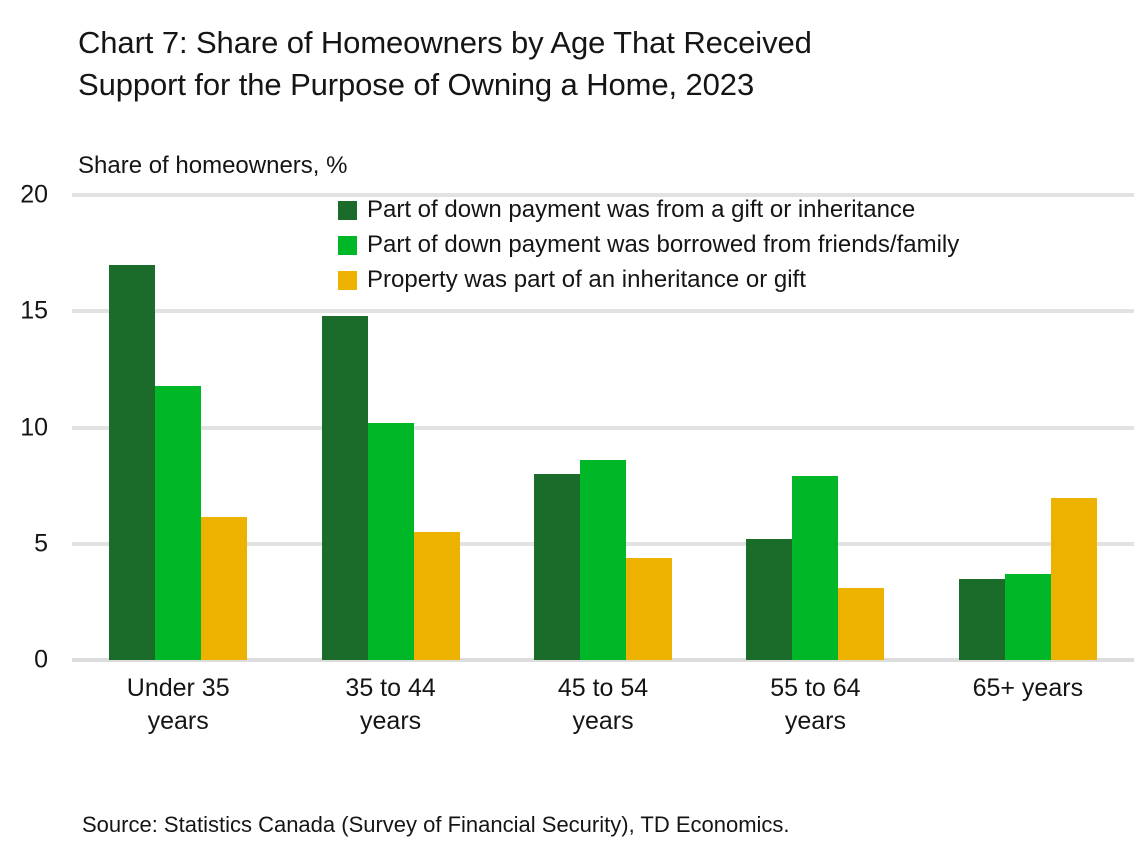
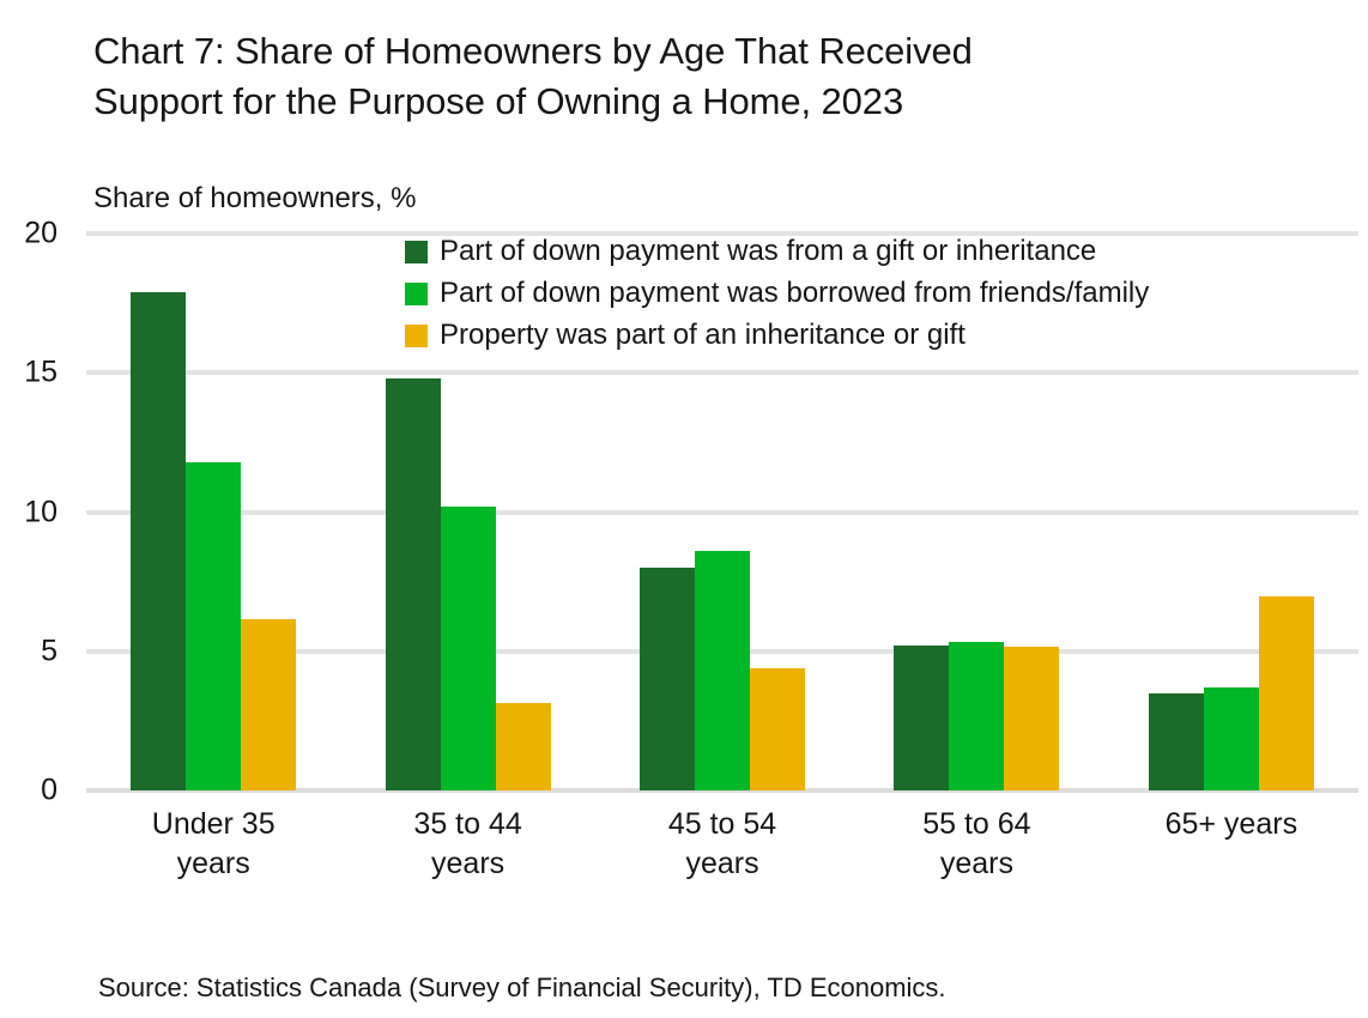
Part of down payment was from a gift or inheritance/Under 35 years: 17.0 -> 17.9
Property was part of an inheritance or gift/35 to 44 years: 5.5 -> 3.1
Part of down payment was borrowed from friends/family/55 to 64 years: 7.9 -> 5.3
Property was part of an inheritance or gift/55 to 64 years: 3.1 -> 5.2
